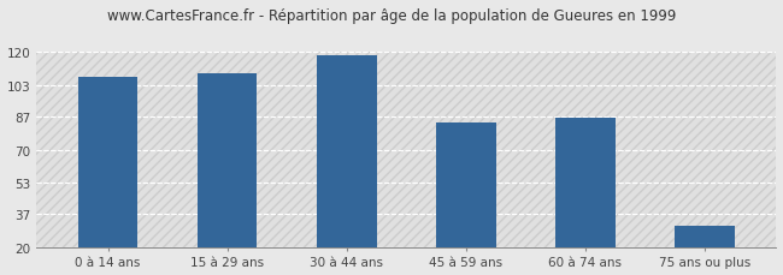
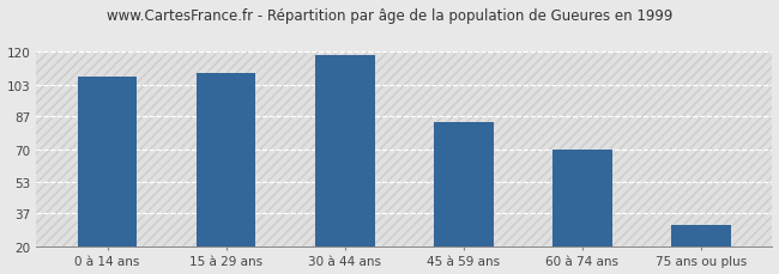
60 à 74 ans: 86 -> 70
